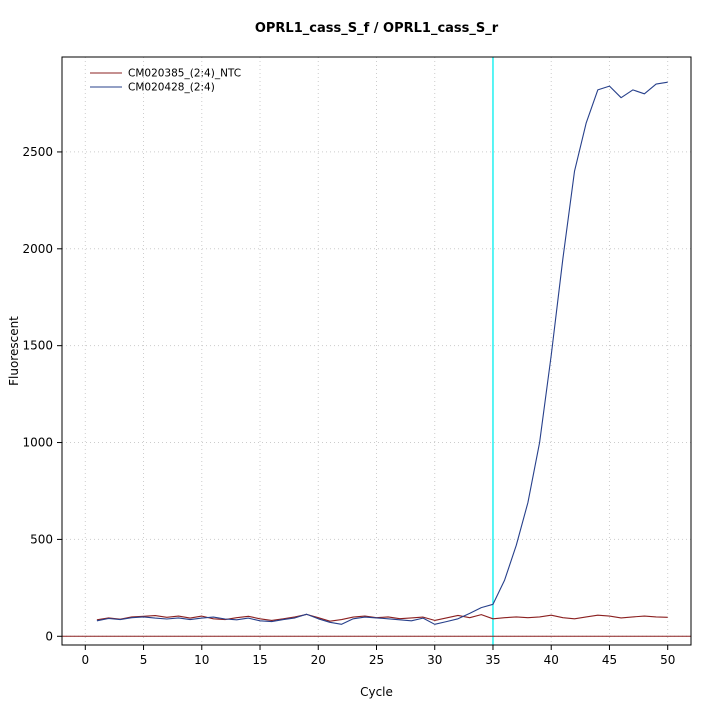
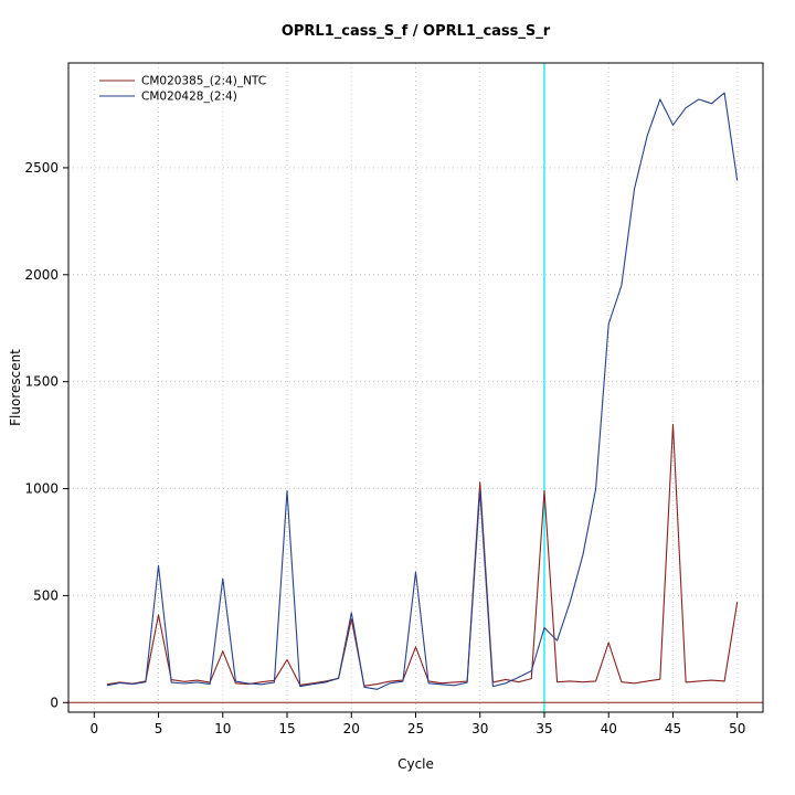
CM020385_(2:4)_NTC/5: 100 -> 410
CM020428_(2:4)/5: 100 -> 640
CM020385_(2:4)_NTC/10: 100 -> 240
CM020428_(2:4)/10: 90 -> 580
CM020385_(2:4)_NTC/15: 90 -> 200
CM020428_(2:4)/15: 80 -> 990
CM020385_(2:4)_NTC/20: 100 -> 390
CM020428_(2:4)/20: 90 -> 420
CM020385_(2:4)_NTC/25: 100 -> 260
CM020428_(2:4)/25: 100 -> 610
CM020385_(2:4)_NTC/30: 80 -> 1030
CM020428_(2:4)/30: 60 -> 990
CM020385_(2:4)_NTC/35: 90 -> 990
CM020428_(2:4)/35: 160 -> 350
CM020385_(2:4)_NTC/40: 110 -> 280
CM020428_(2:4)/40: 1450 -> 1770
CM020385_(2:4)_NTC/45: 100 -> 1300
CM020428_(2:4)/45: 2840 -> 2700
CM020385_(2:4)_NTC/50: 100 -> 470
CM020428_(2:4)/50: 2860 -> 2440
